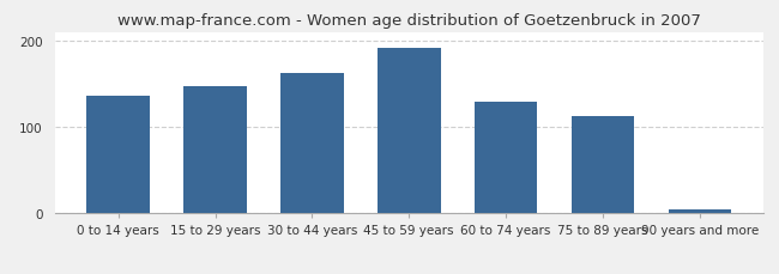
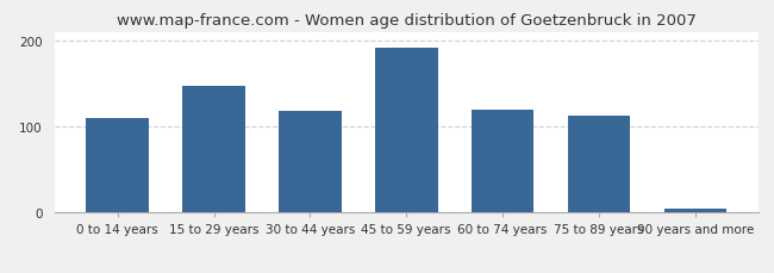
0 to 14 years: 136 -> 110
30 to 44 years: 163 -> 118
60 to 74 years: 129 -> 120
